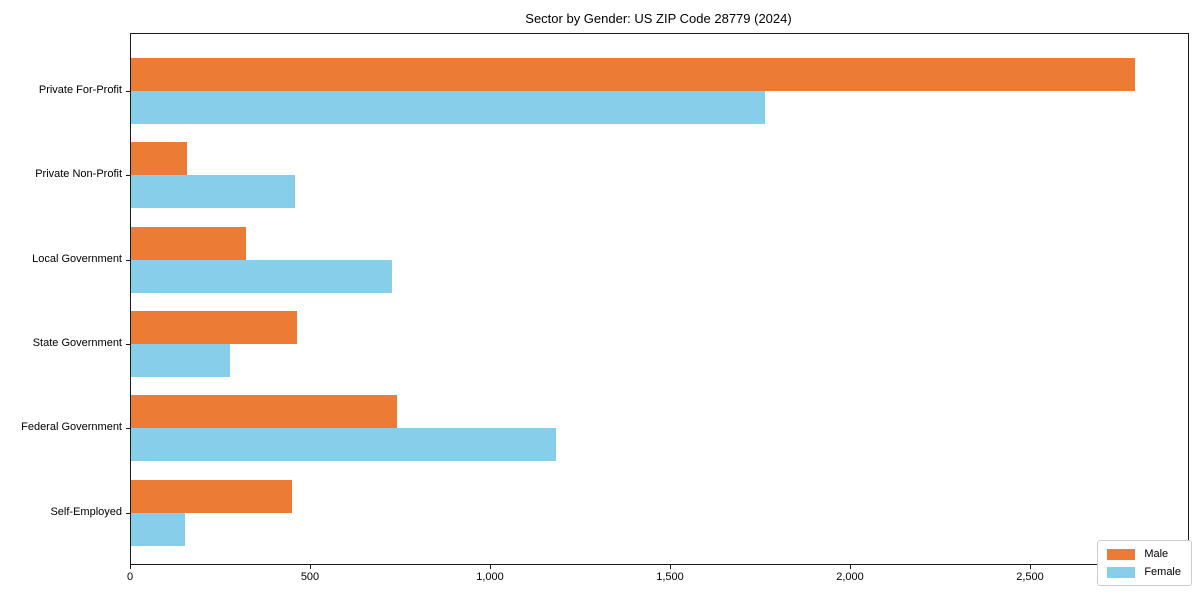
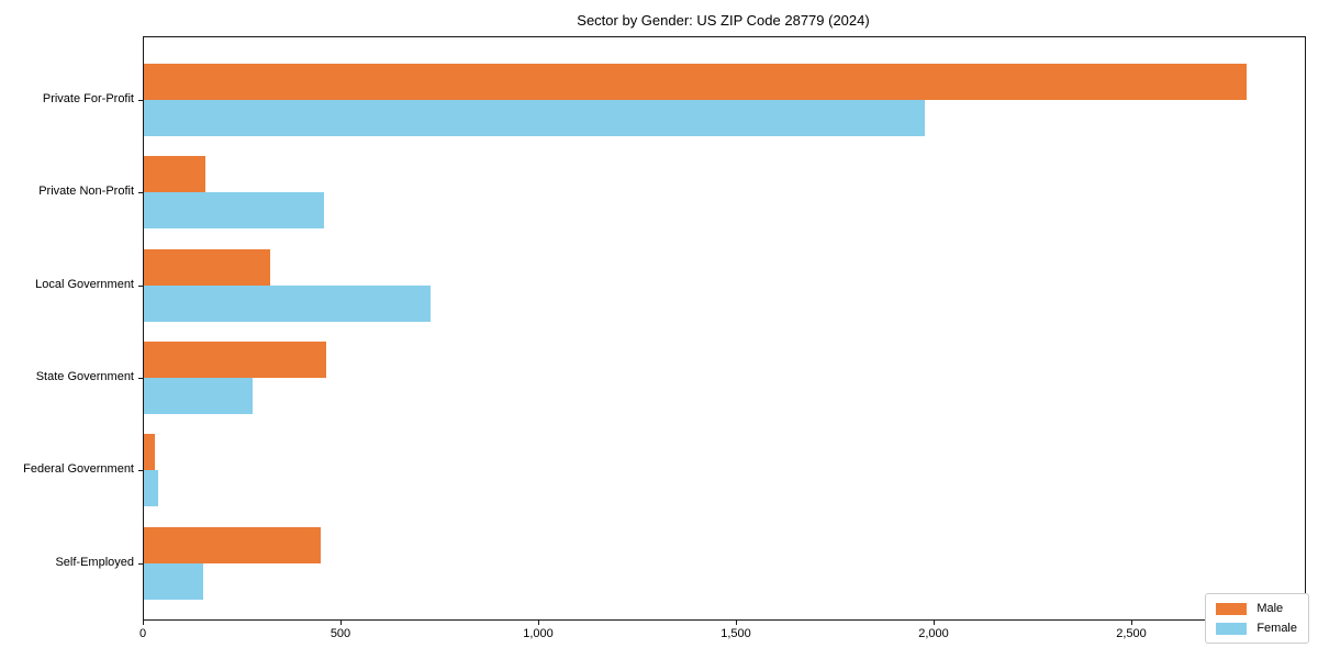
Female/Private For-Profit: 1760 -> 1980
Male/Federal Government: 740 -> 30
Female/Federal Government: 1180 -> 40
